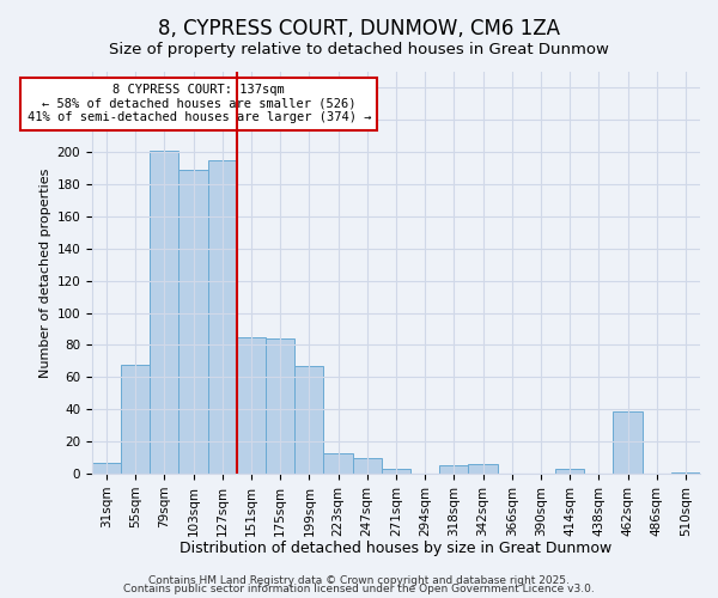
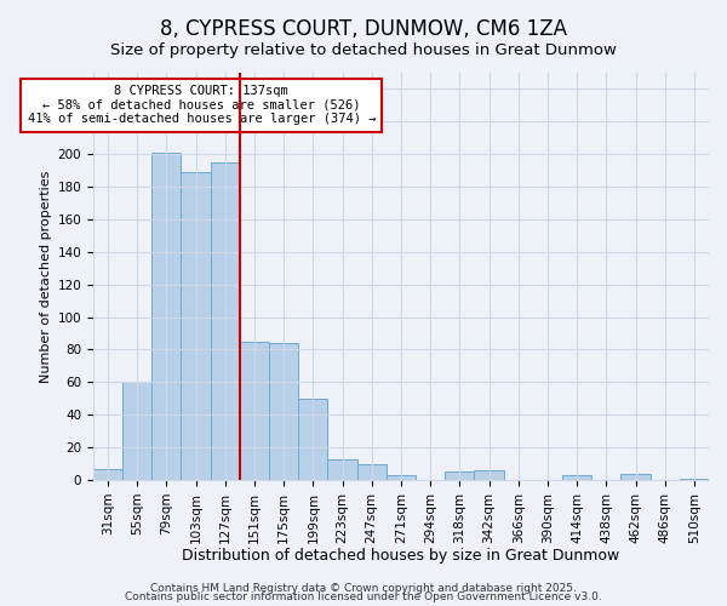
55sqm: 68 -> 60
199sqm: 67 -> 50
462sqm: 39 -> 4
